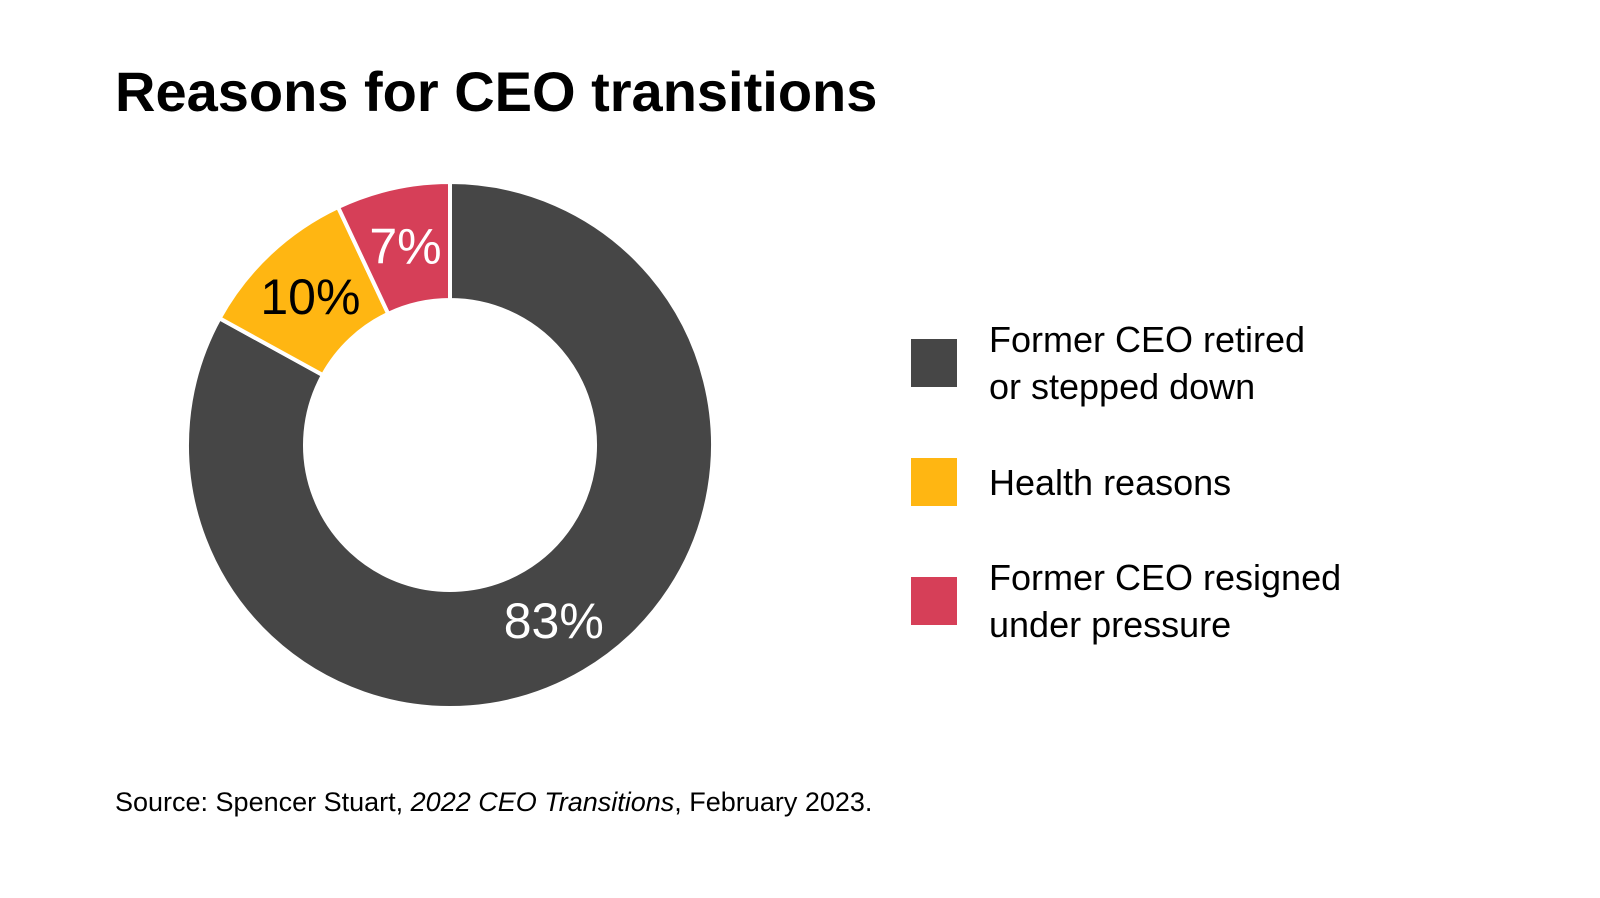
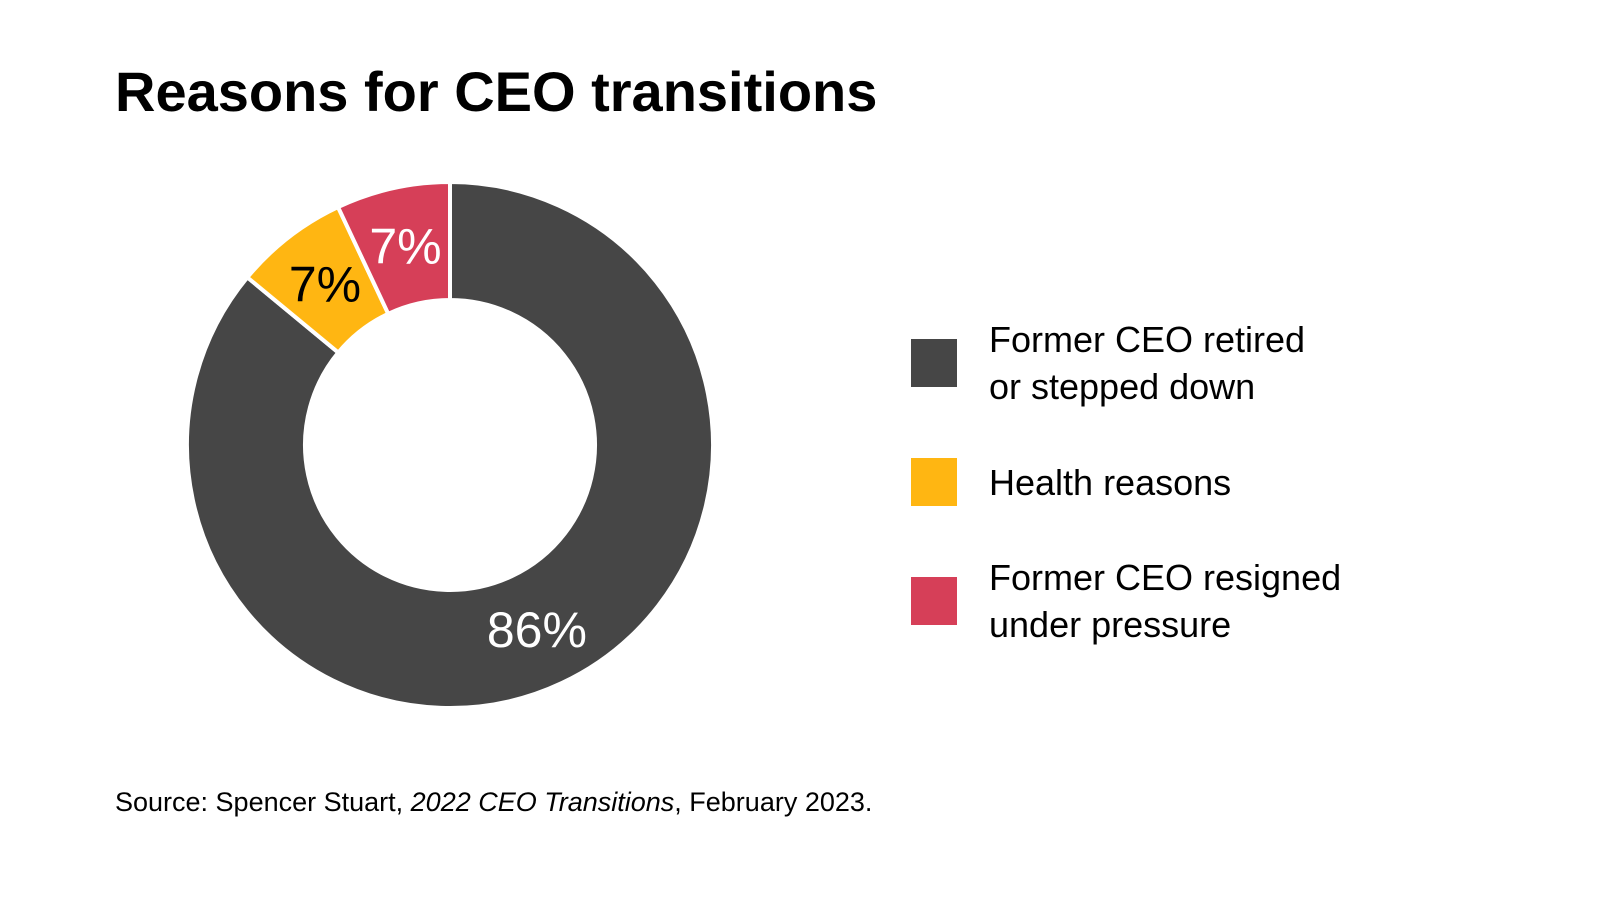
Former CEO retired or stepped down: 83% -> 86%
Health reasons: 10% -> 7%
